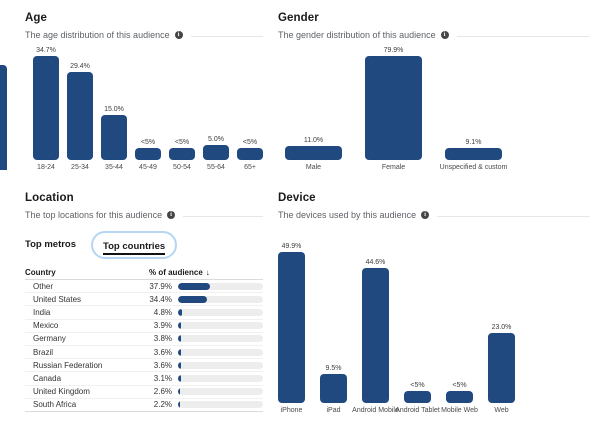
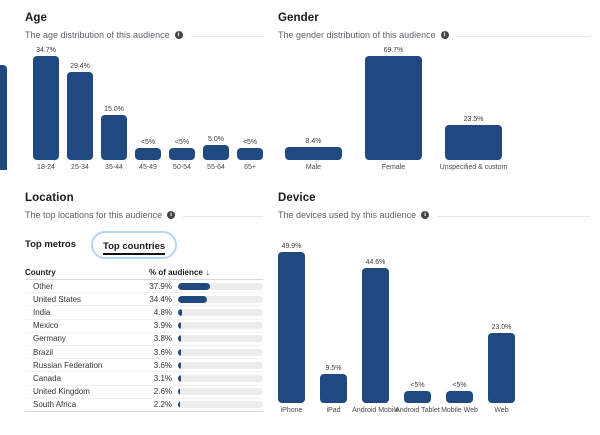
Gender/Male: 11.0% -> 8.4%
Gender/Female: 79.9% -> 69.7%
Gender/Unspecified & custom: 9.1% -> 23.5%
